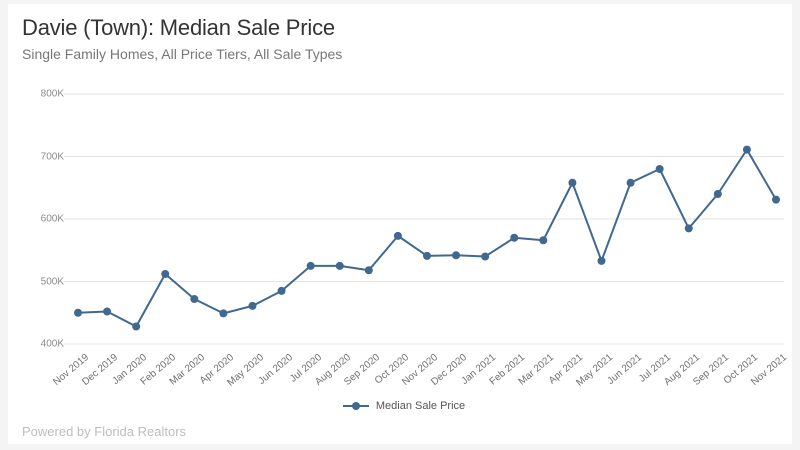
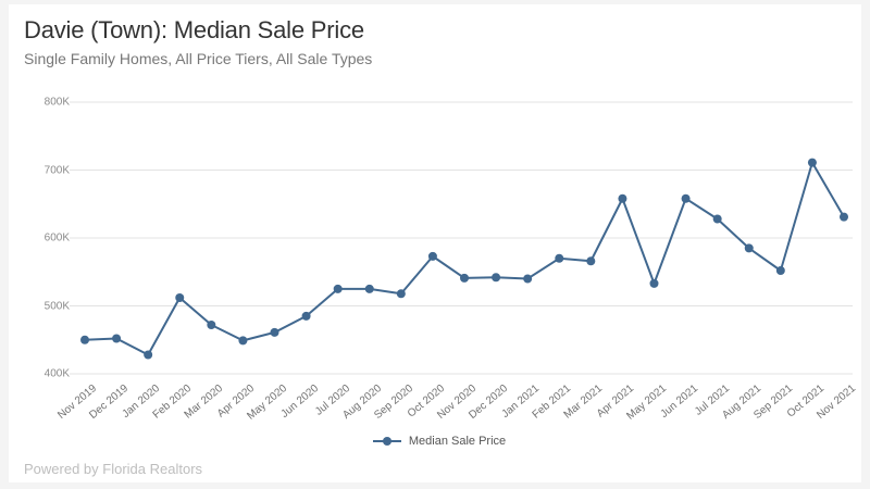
Jul 2021: 680K -> 630K
Sep 2021: 640K -> 550K
